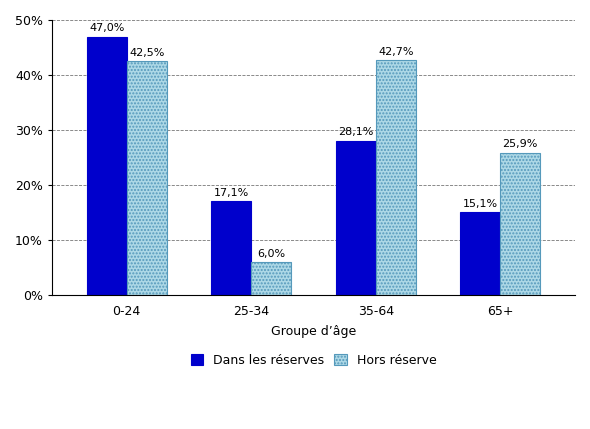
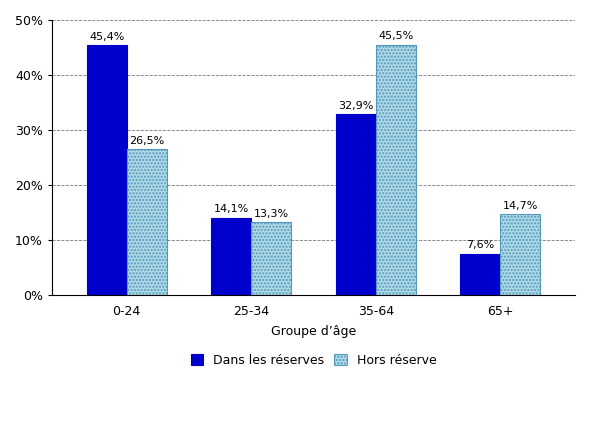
Dans les réserves/0-24: 47,0% -> 45,4%
Hors réserve/0-24: 42,5% -> 26,5%
Dans les réserves/25-34: 17,1% -> 14,1%
Hors réserve/25-34: 6,0% -> 13,3%
Dans les réserves/35-64: 28,1% -> 32,9%
Hors réserve/35-64: 42,7% -> 45,5%
Dans les réserves/65+: 15,1% -> 7,6%
Hors réserve/65+: 25,9% -> 14,7%
